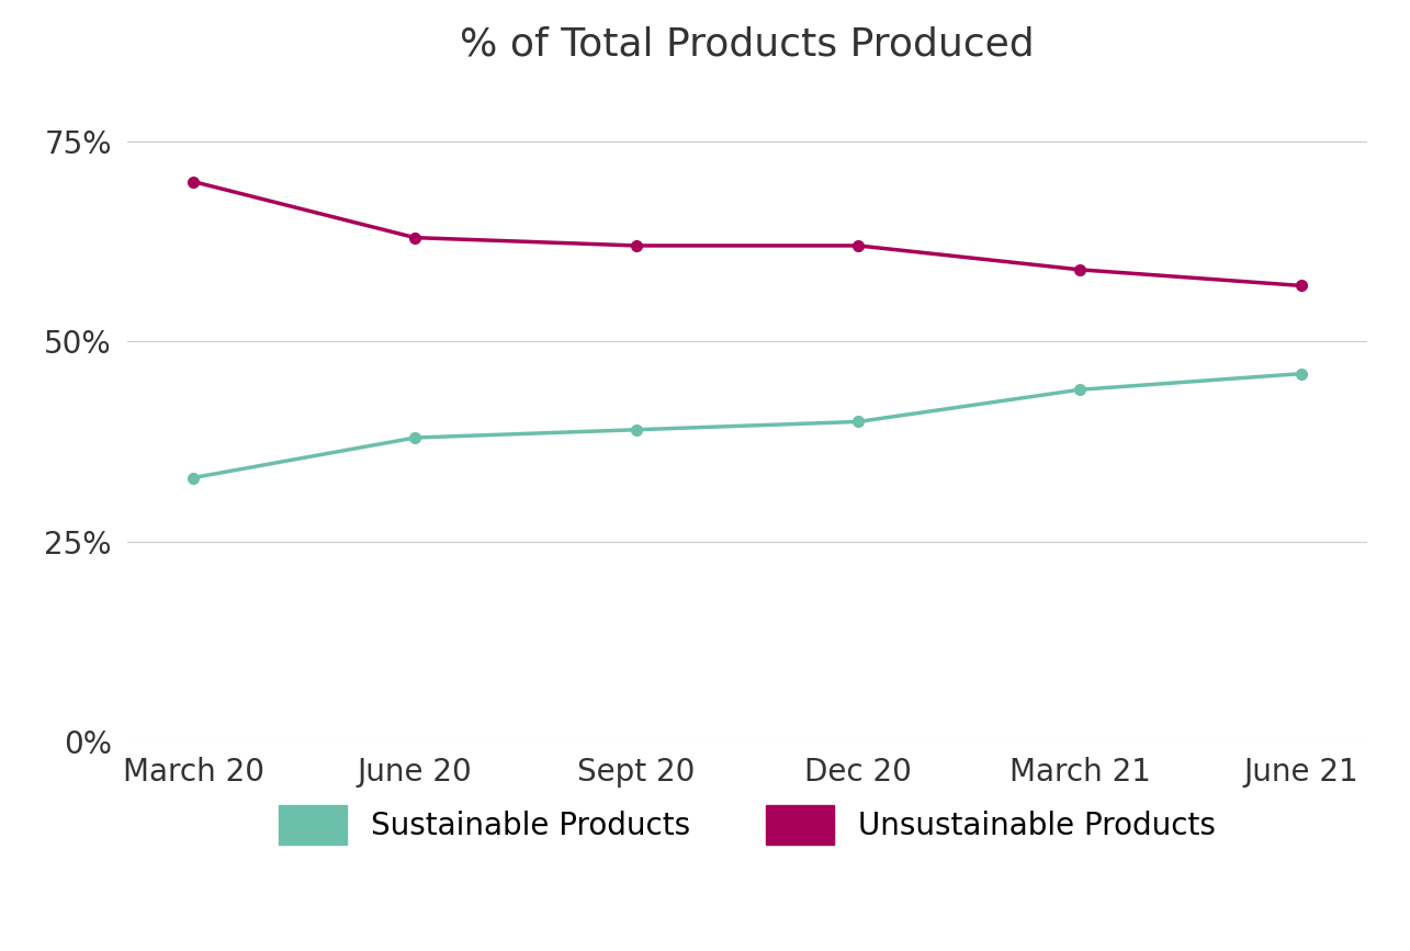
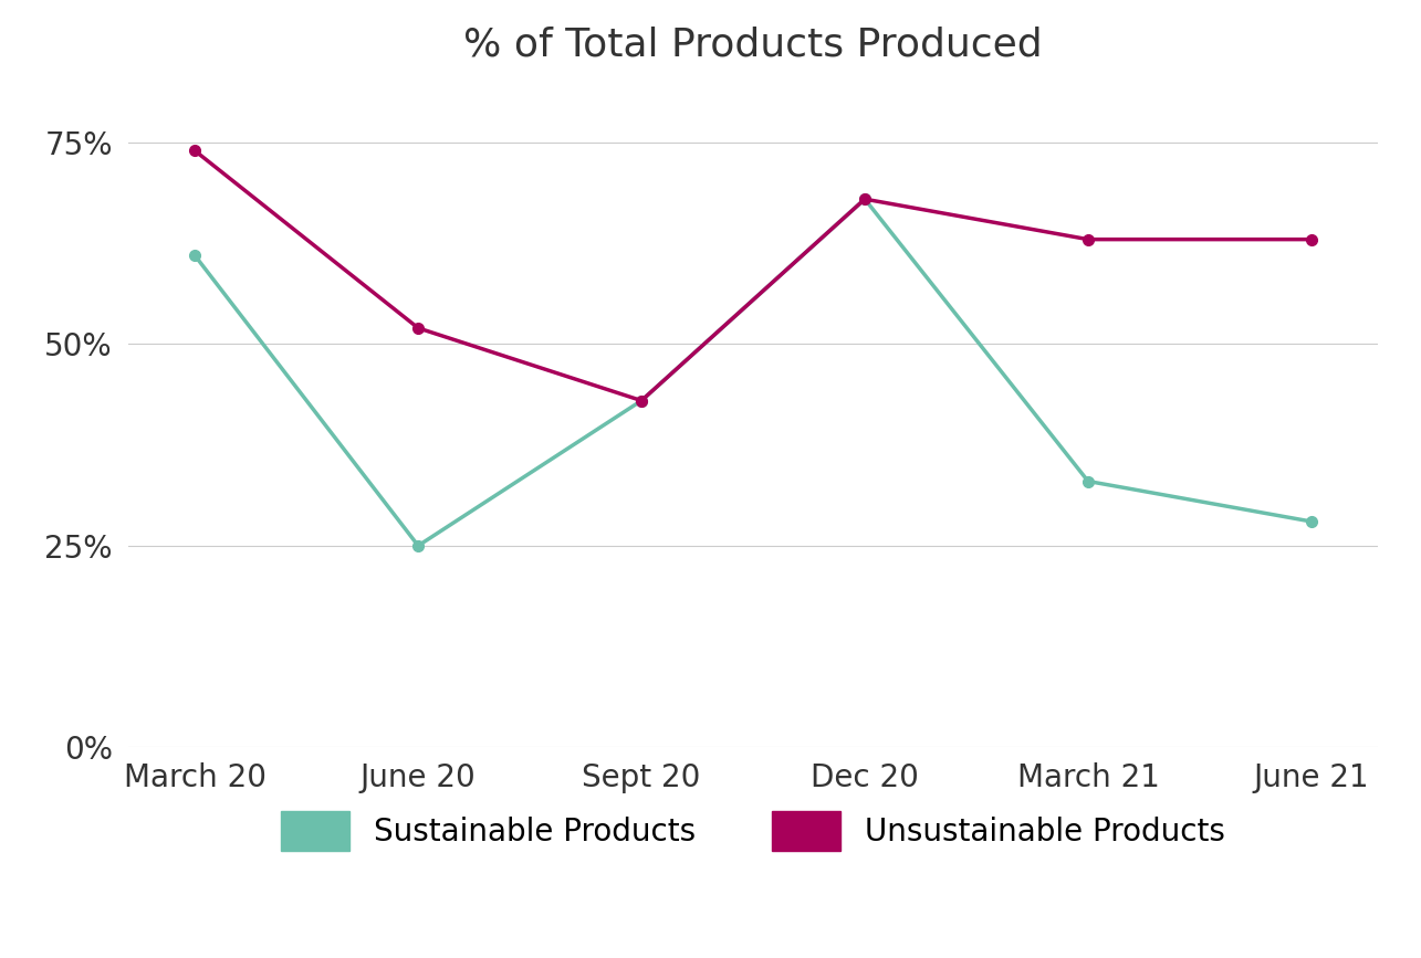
Sustainable Products/March 20: 33% -> 61%
Unsustainable Products/March 20: 70% -> 74%
Sustainable Products/June 20: 38% -> 25%
Unsustainable Products/June 20: 63% -> 52%
Sustainable Products/Sept 20: 39% -> 43%
Unsustainable Products/Sept 20: 62% -> 43%
Sustainable Products/Dec 20: 40% -> 68%
Unsustainable Products/Dec 20: 62% -> 68%
Sustainable Products/March 21: 44% -> 33%
Unsustainable Products/March 21: 59% -> 63%
Sustainable Products/June 21: 46% -> 28%
Unsustainable Products/June 21: 57% -> 63%
